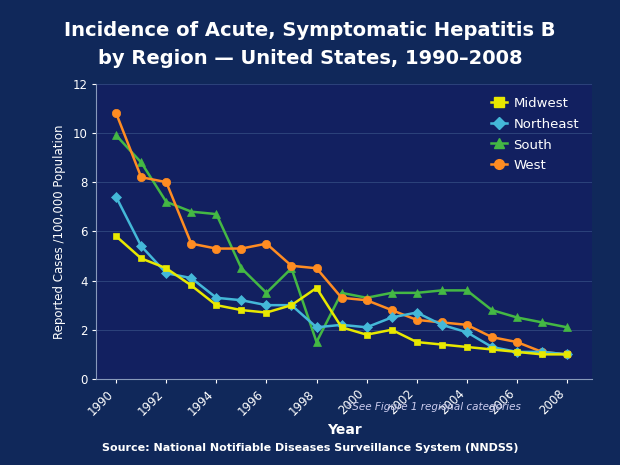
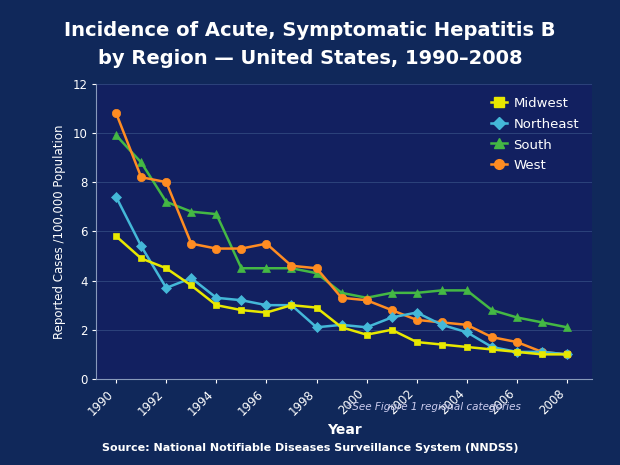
Northeast/1992: 4.3 -> 3.7
South/1996: 3.5 -> 4.5
Midwest/1998: 3.7 -> 2.9
South/1998: 1.5 -> 4.3
